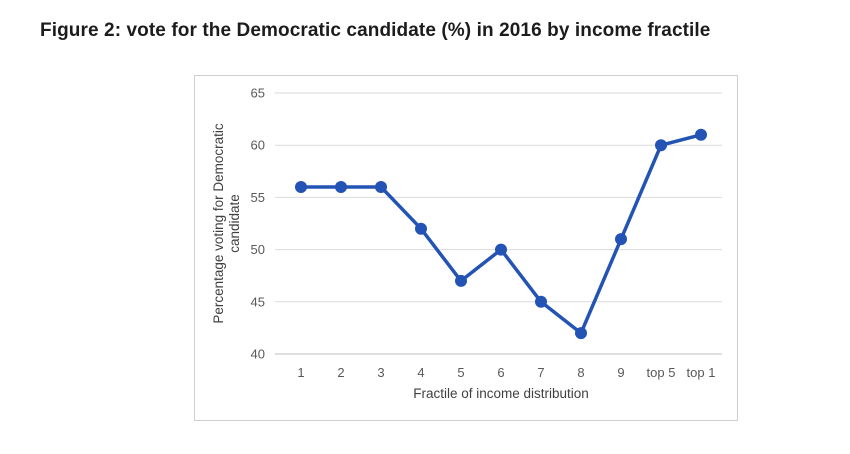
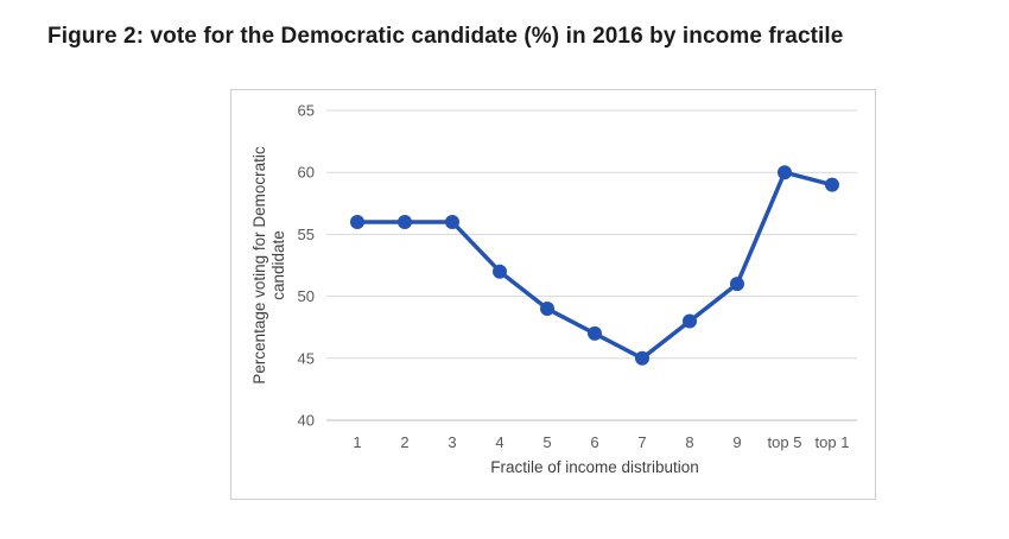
5: 47 -> 49
6: 50 -> 47
8: 42 -> 48
top 1: 61 -> 59
